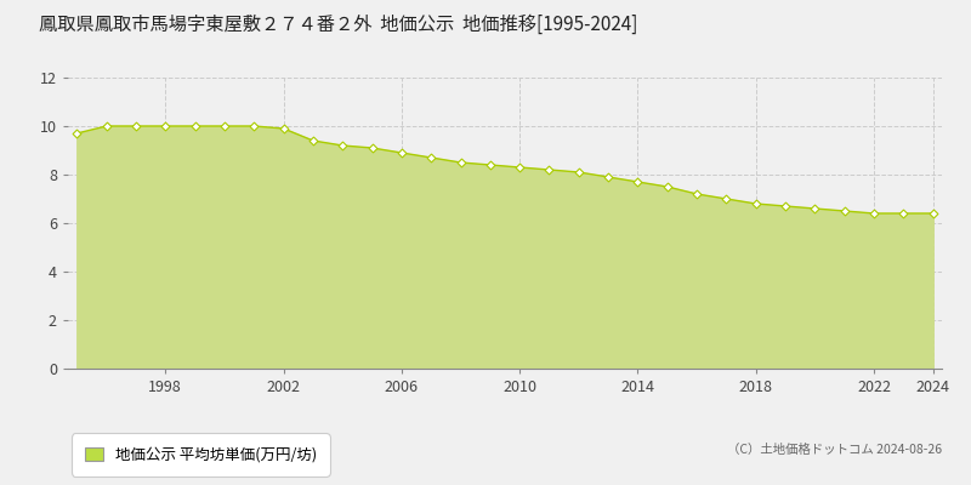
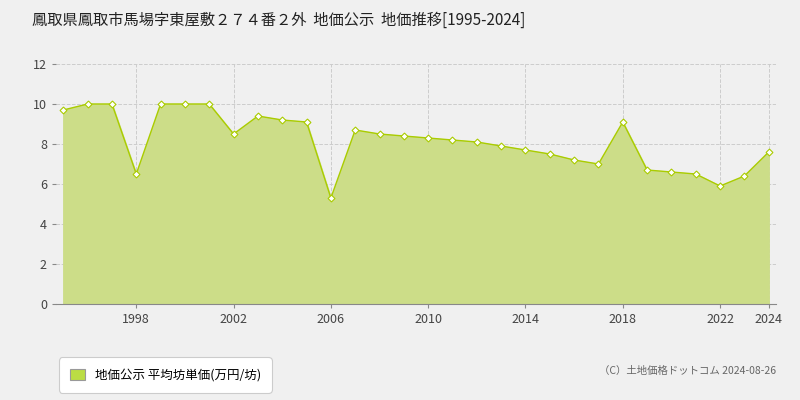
1998: 10.0 -> 6.5
2002: 9.9 -> 8.5
2006: 8.9 -> 5.3
2018: 6.8 -> 9.1
2022: 6.4 -> 5.9
2024: 6.4 -> 7.6
